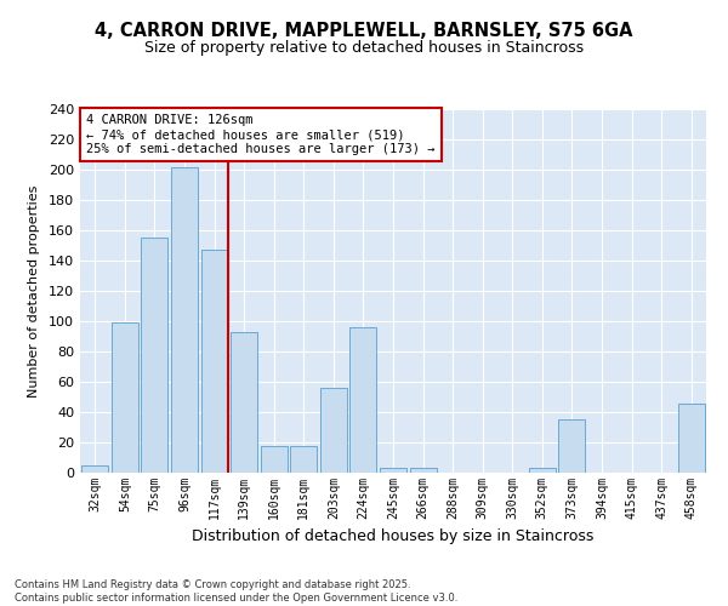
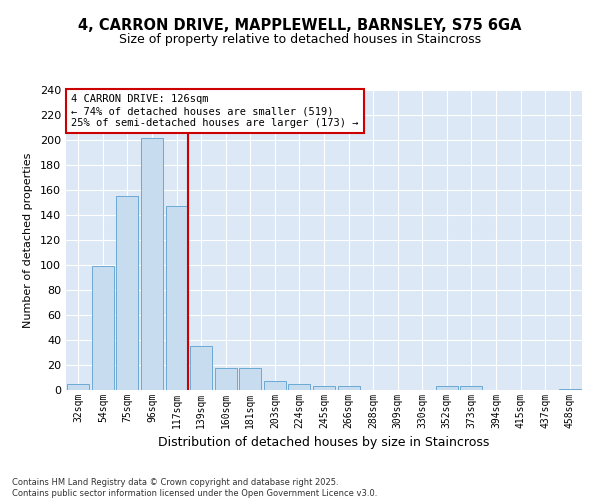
139sqm: 93 -> 35
203sqm: 56 -> 7
224sqm: 96 -> 5
373sqm: 35 -> 3
458sqm: 46 -> 1
